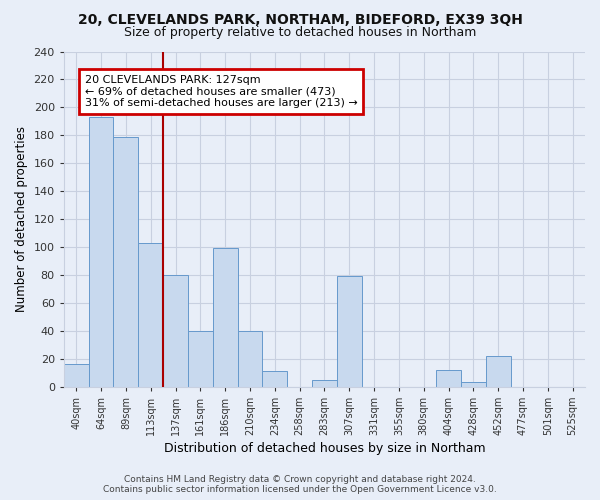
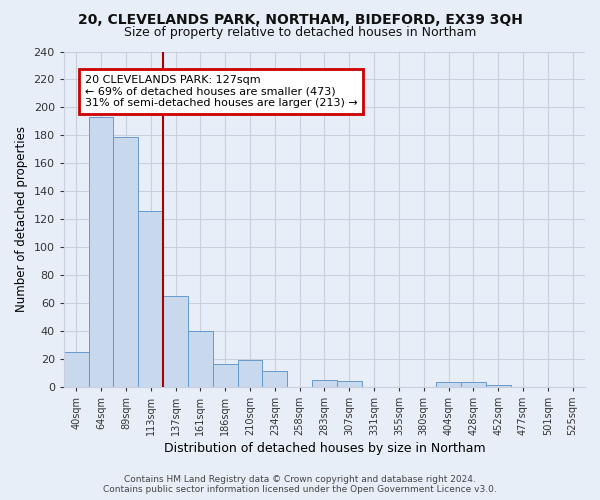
40sqm: 16 -> 25
113sqm: 103 -> 126
137sqm: 80 -> 65
186sqm: 99 -> 16
210sqm: 40 -> 19
307sqm: 79 -> 4
404sqm: 12 -> 3
452sqm: 22 -> 1
